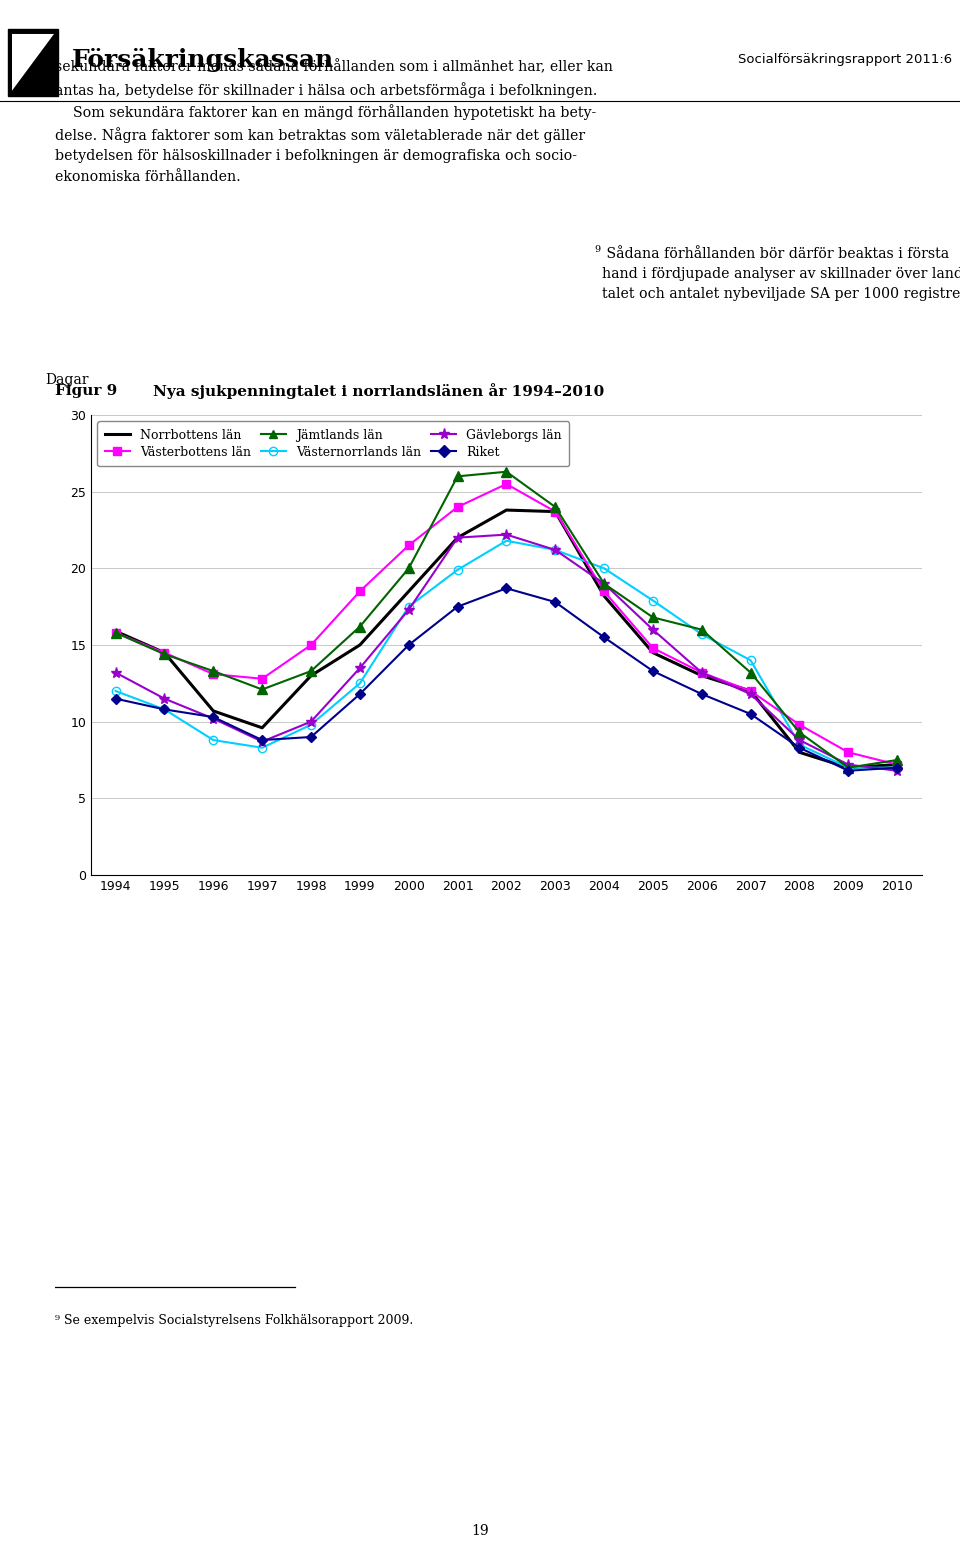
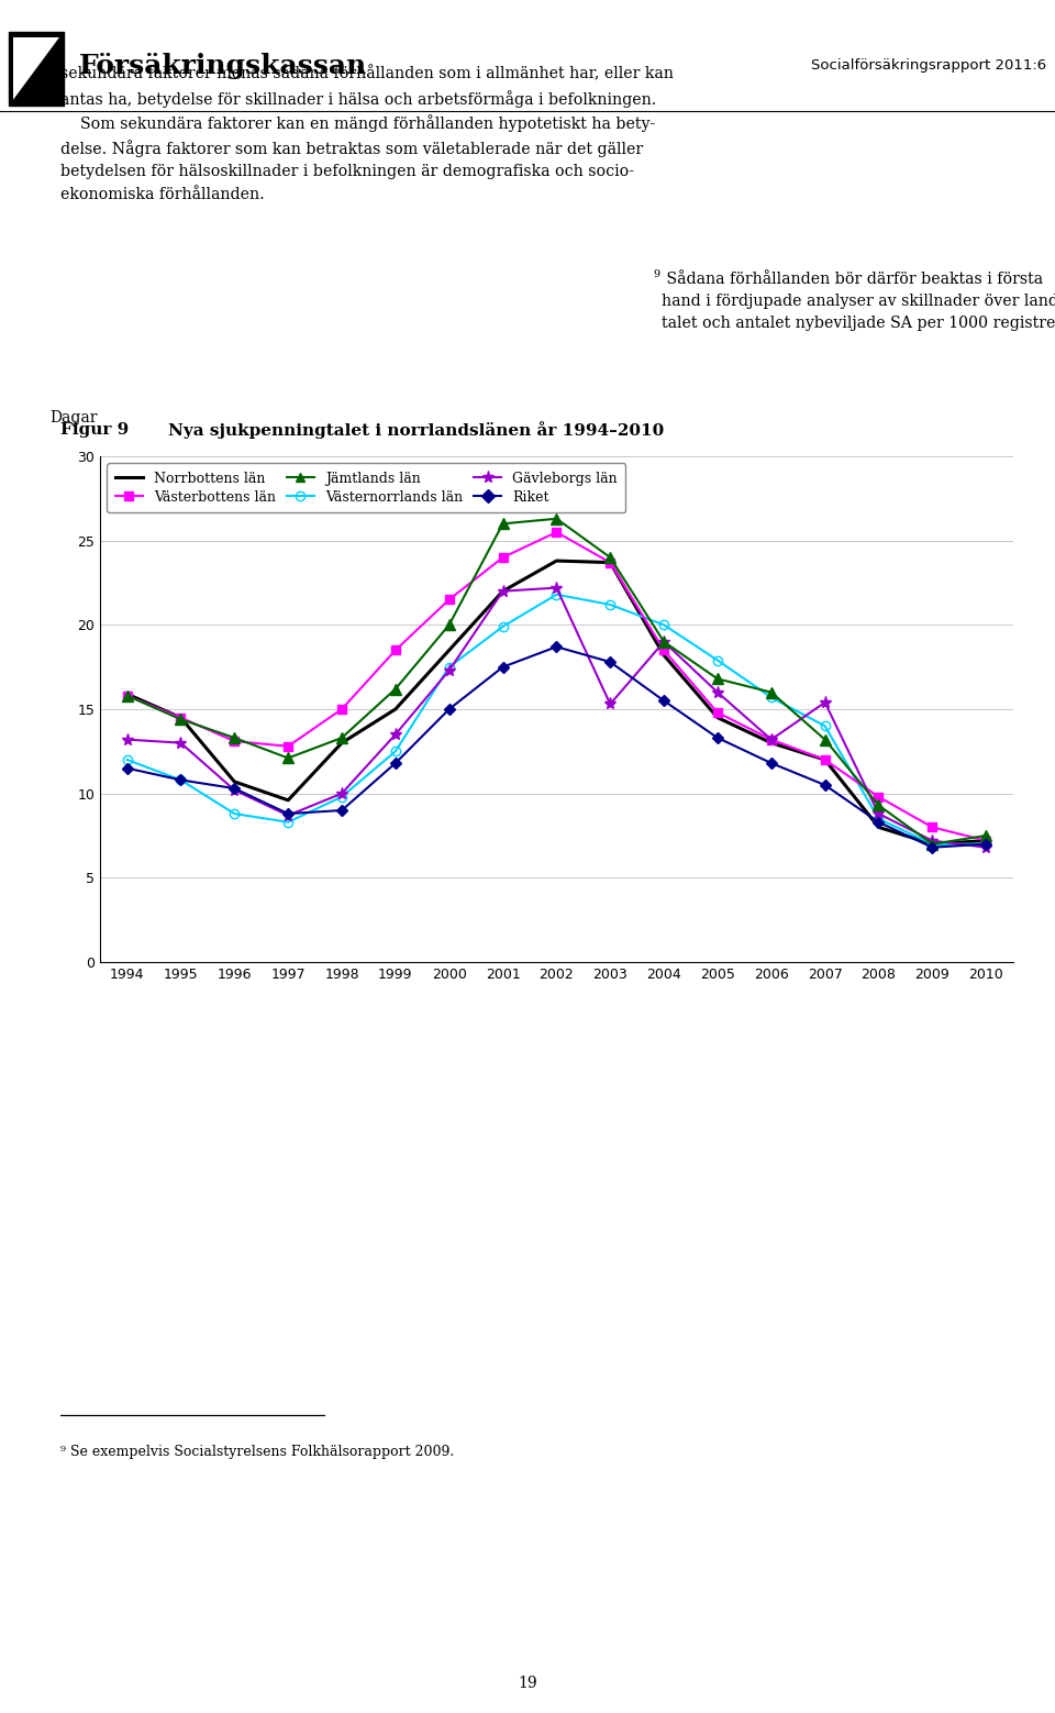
Gävleborgs län/1995: 11.5 -> 13.0
Gävleborgs län/2003: 21.2 -> 15.3
Gävleborgs län/2007: 11.8 -> 15.4
